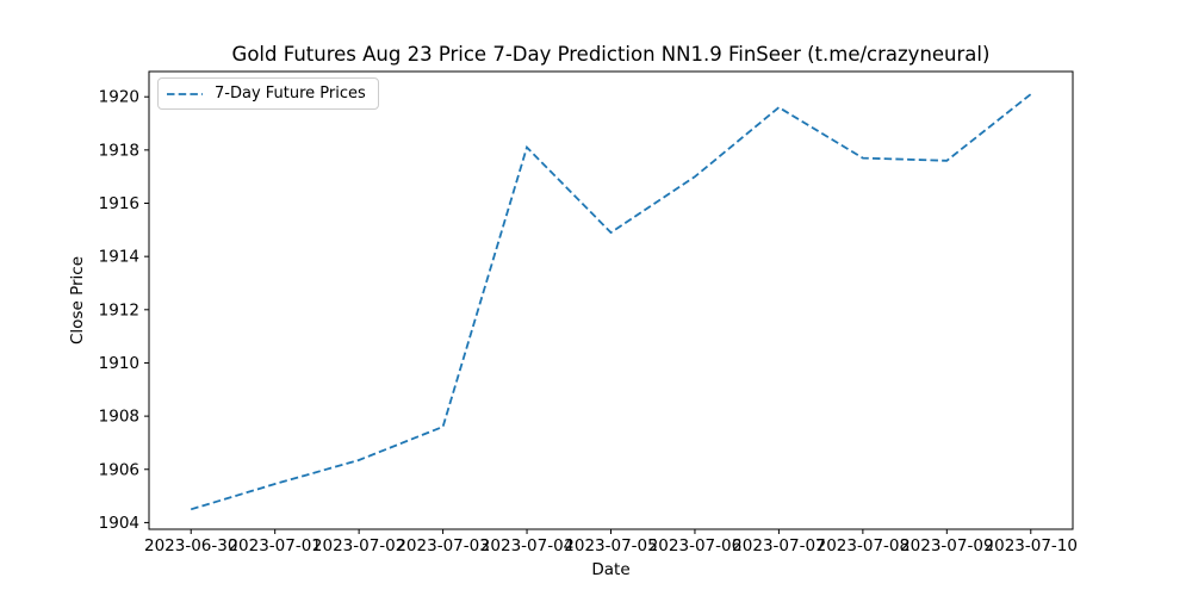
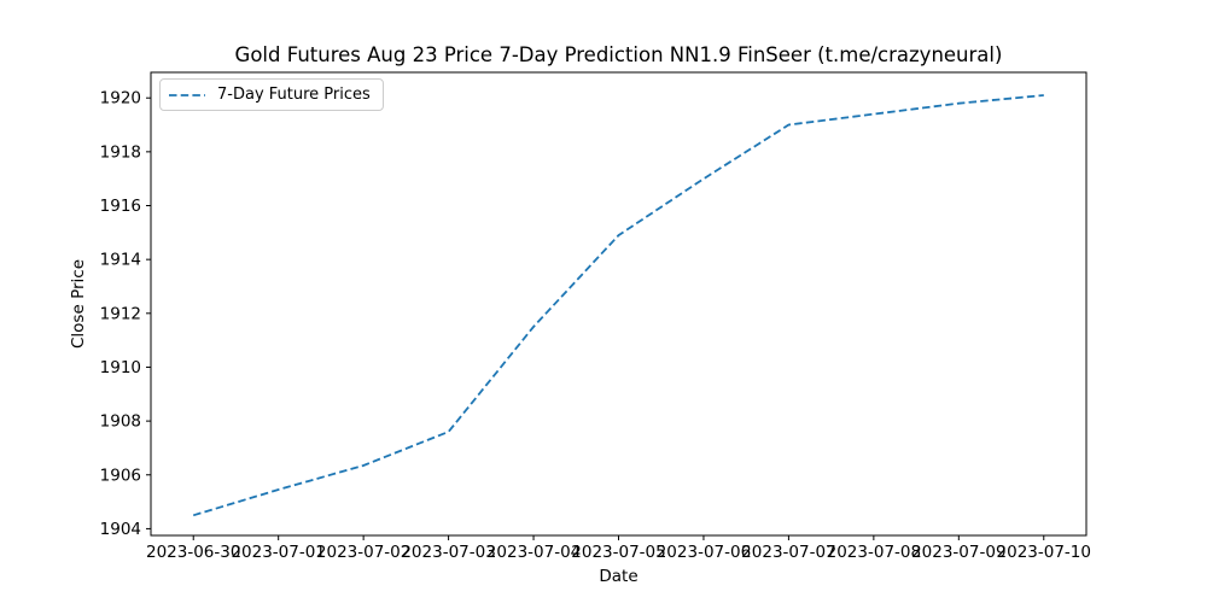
2023-07-04: 1918.1 -> 1911.5
2023-07-07: 1919.6 -> 1919.0
2023-07-08: 1917.7 -> 1919.4
2023-07-09: 1917.6 -> 1919.8
